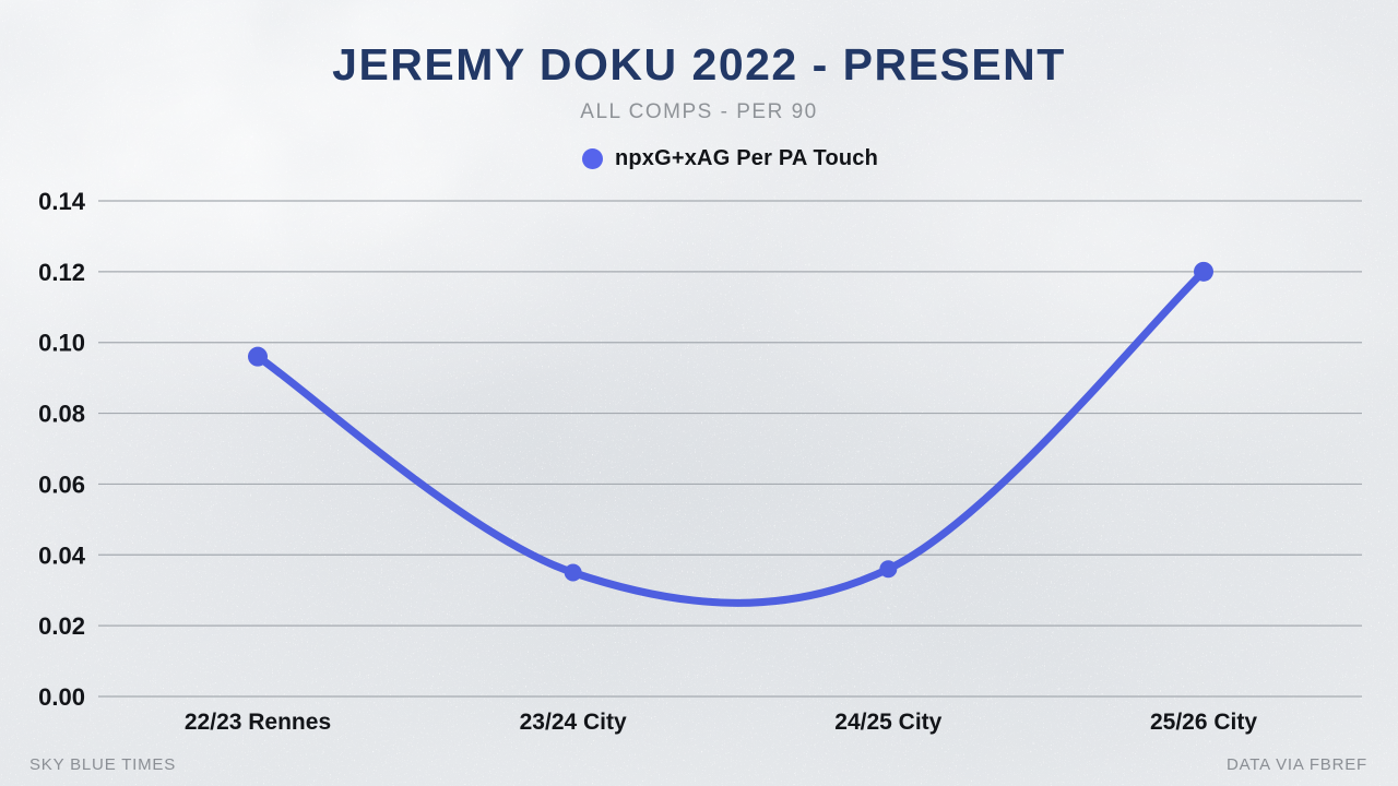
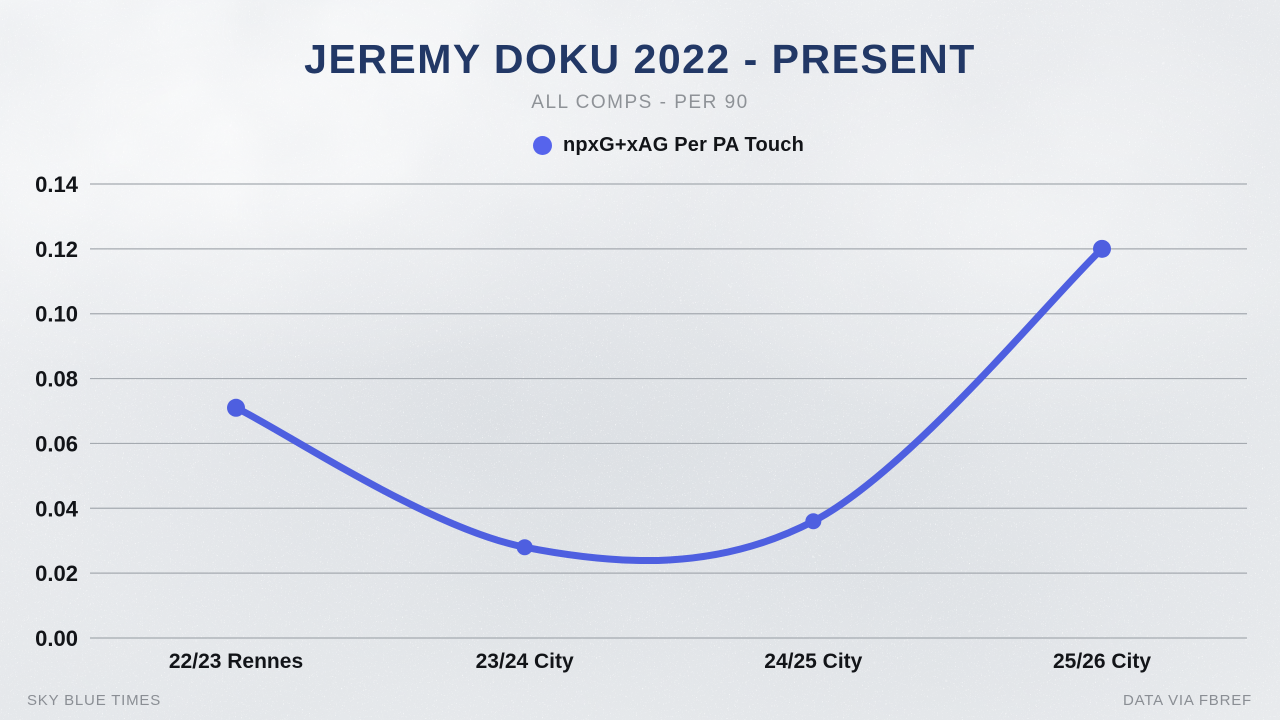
22/23 Rennes: 0.096 -> 0.071
23/24 City: 0.035 -> 0.028
